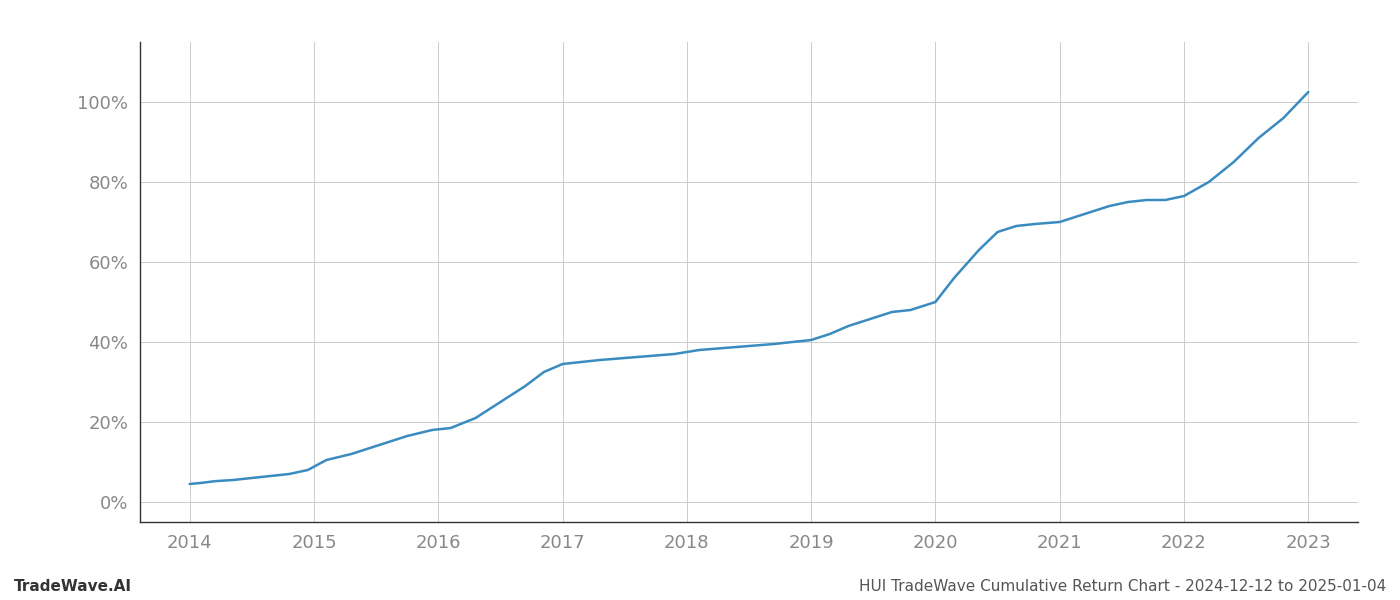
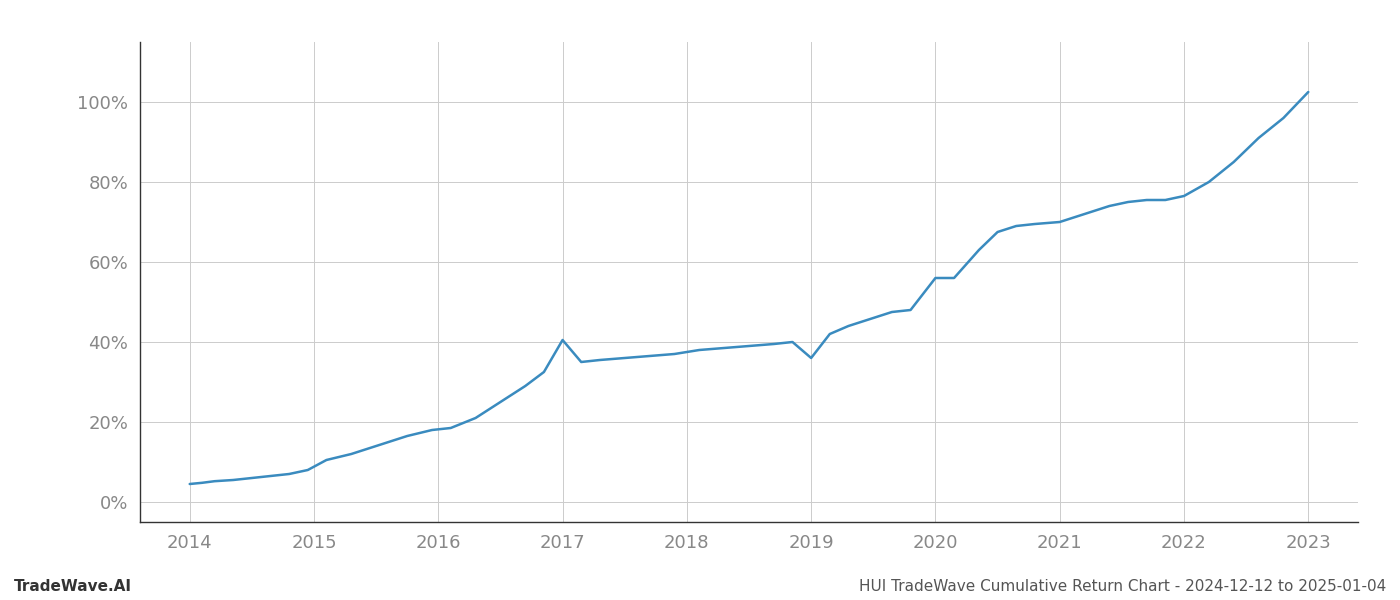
2017: 34.5% -> 40.5%
2019: 40.5% -> 36.0%
2020: 50.0% -> 56.0%
